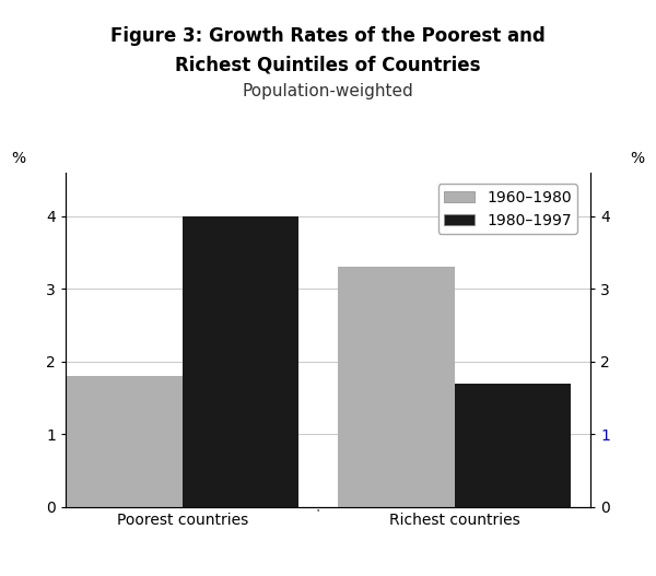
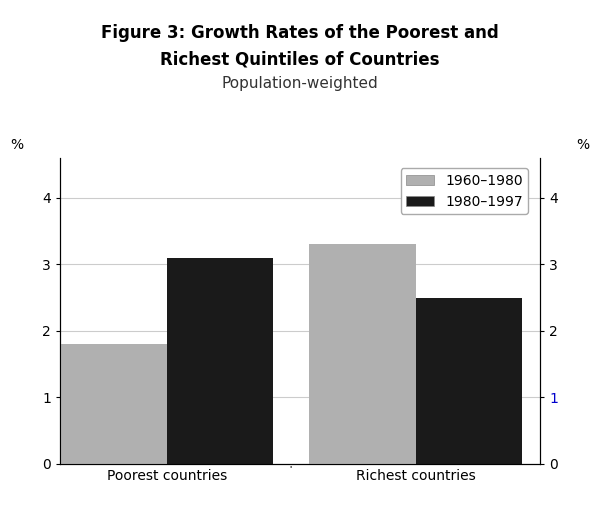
1980–1997/Poorest countries: 4.0 -> 3.1
1980–1997/Richest countries: 1.7 -> 2.5
